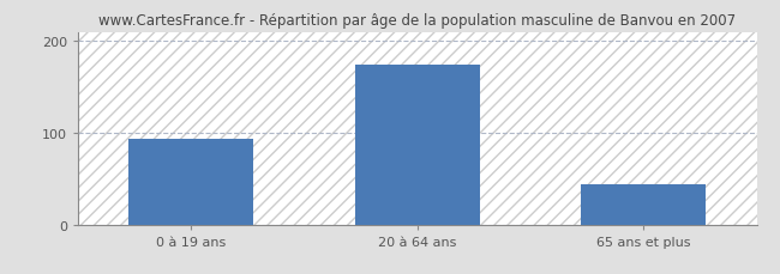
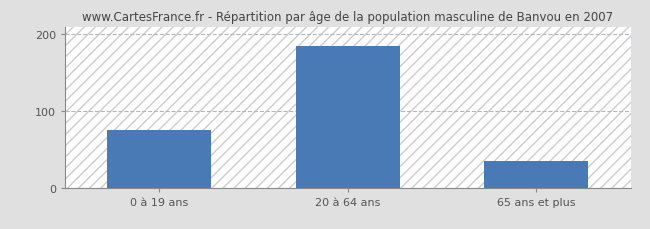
0 à 19 ans: 94 -> 75
20 à 64 ans: 174 -> 185
65 ans et plus: 44 -> 35
